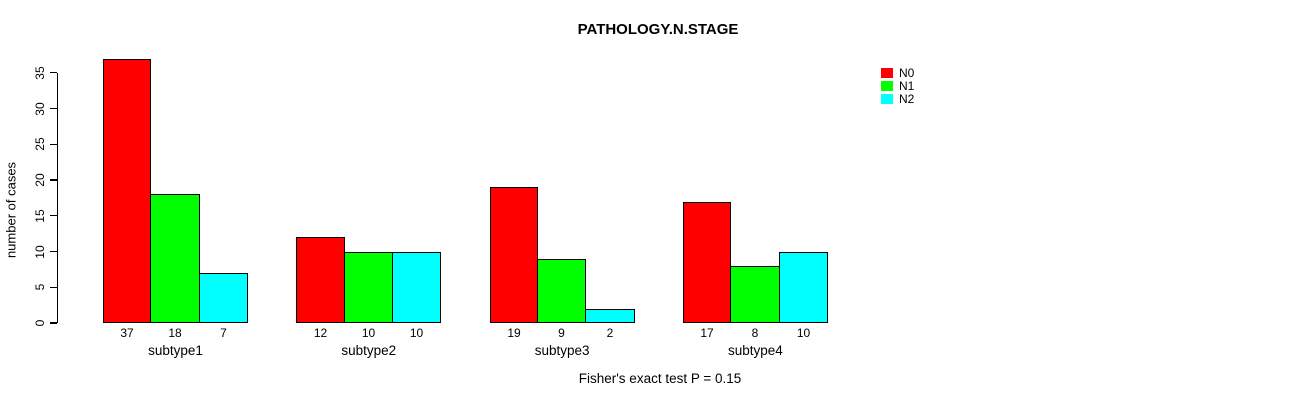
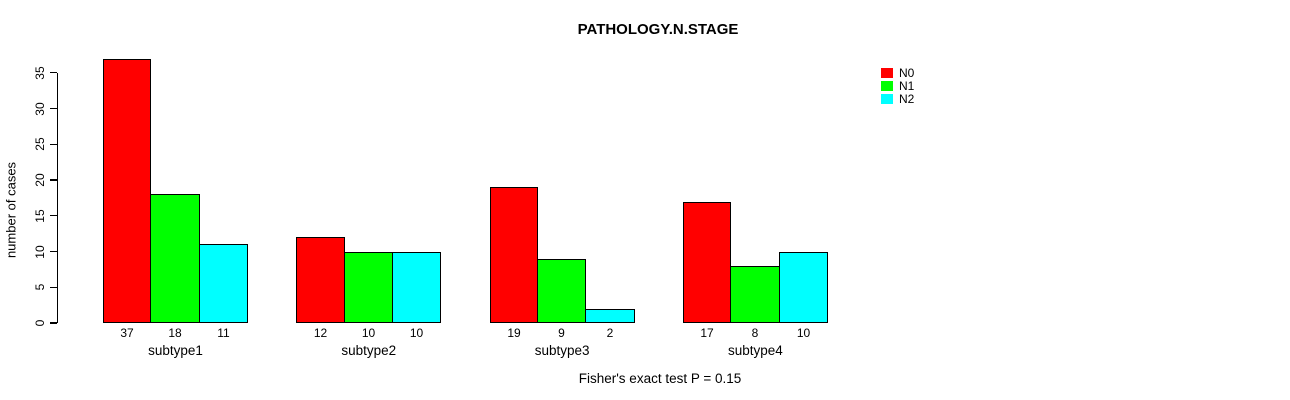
N2/subtype1: 7 -> 11
